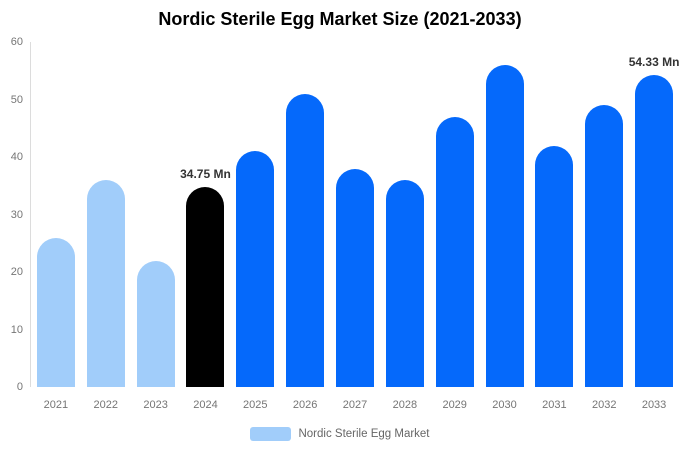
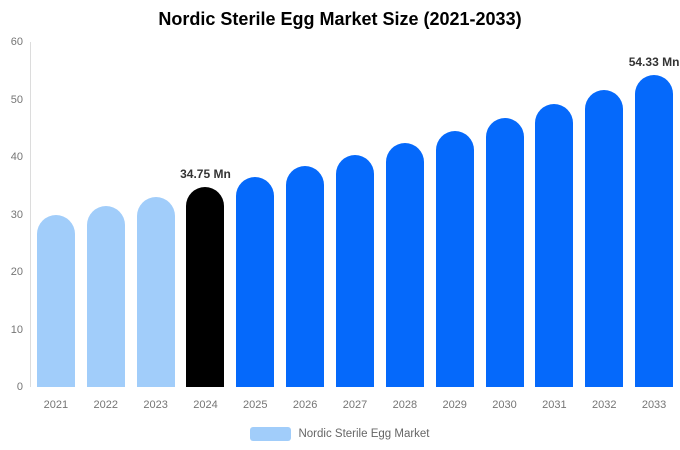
2021: 26 -> 30
2022: 36 -> 32
2023: 22 -> 33
2025: 41 -> 36
2026: 51 -> 38
2027: 38 -> 40
2028: 36 -> 42
2029: 47 -> 44
2030: 56 -> 47
2031: 42 -> 49
2032: 49 -> 52
